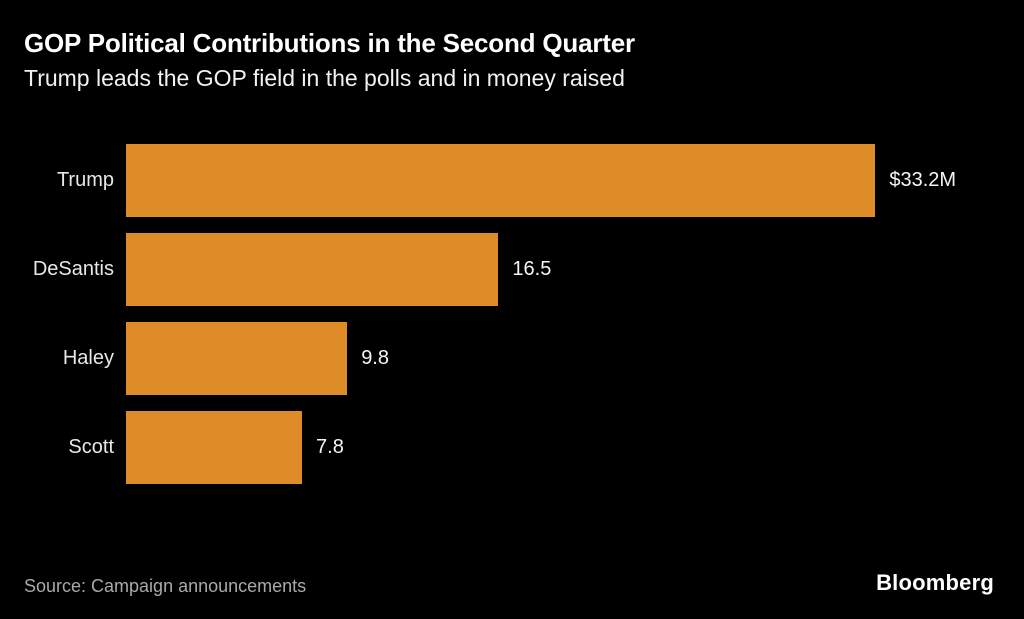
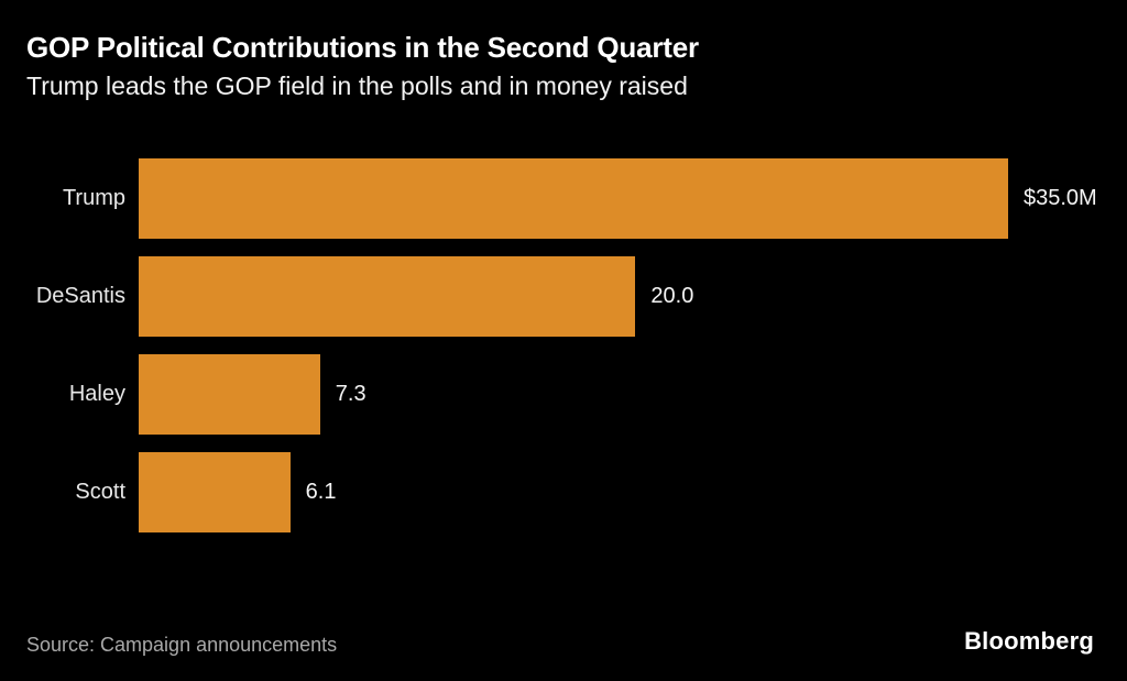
Trump: $33.2M -> $35.0M
DeSantis: 16.5 -> 20.0
Haley: 9.8 -> 7.3
Scott: 7.8 -> 6.1
